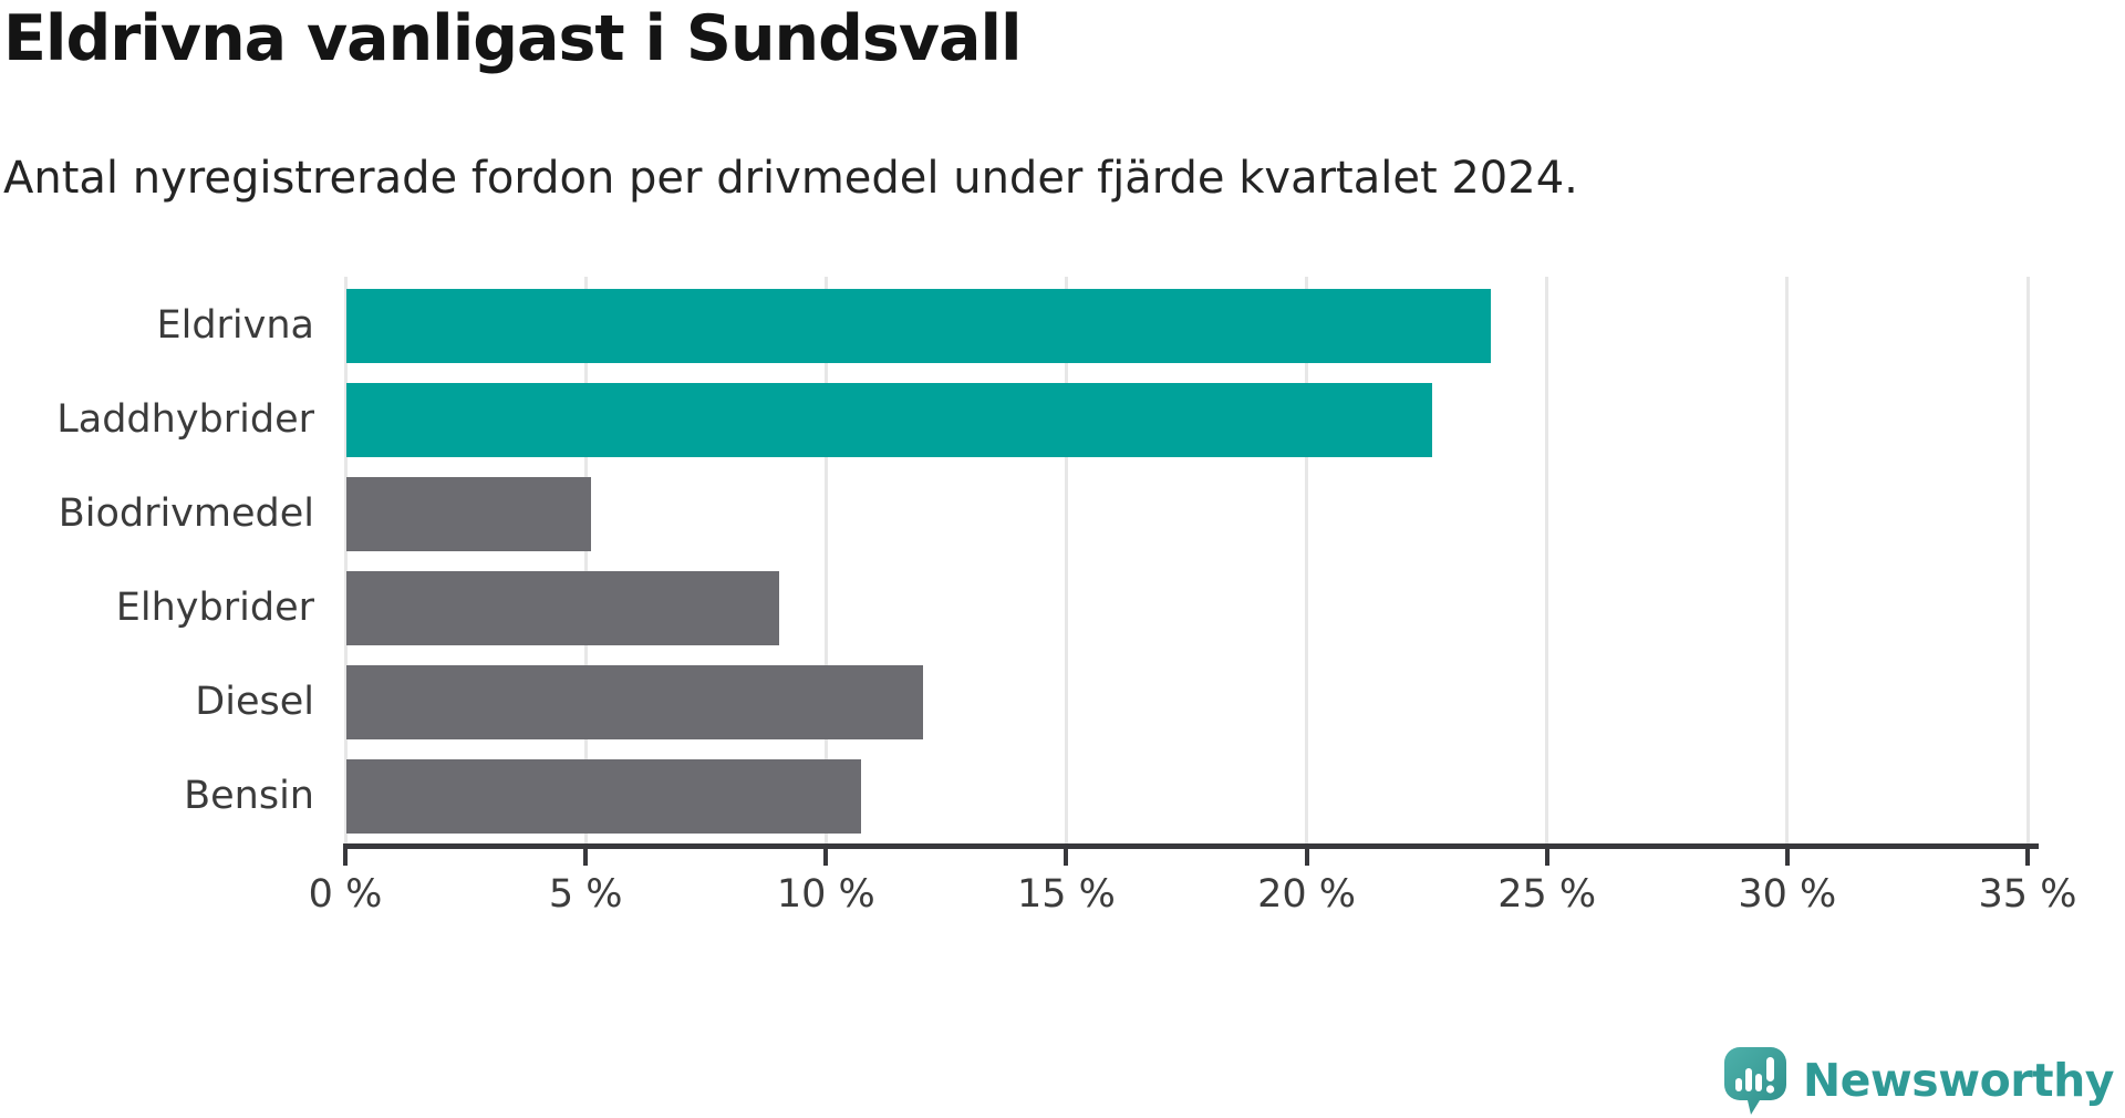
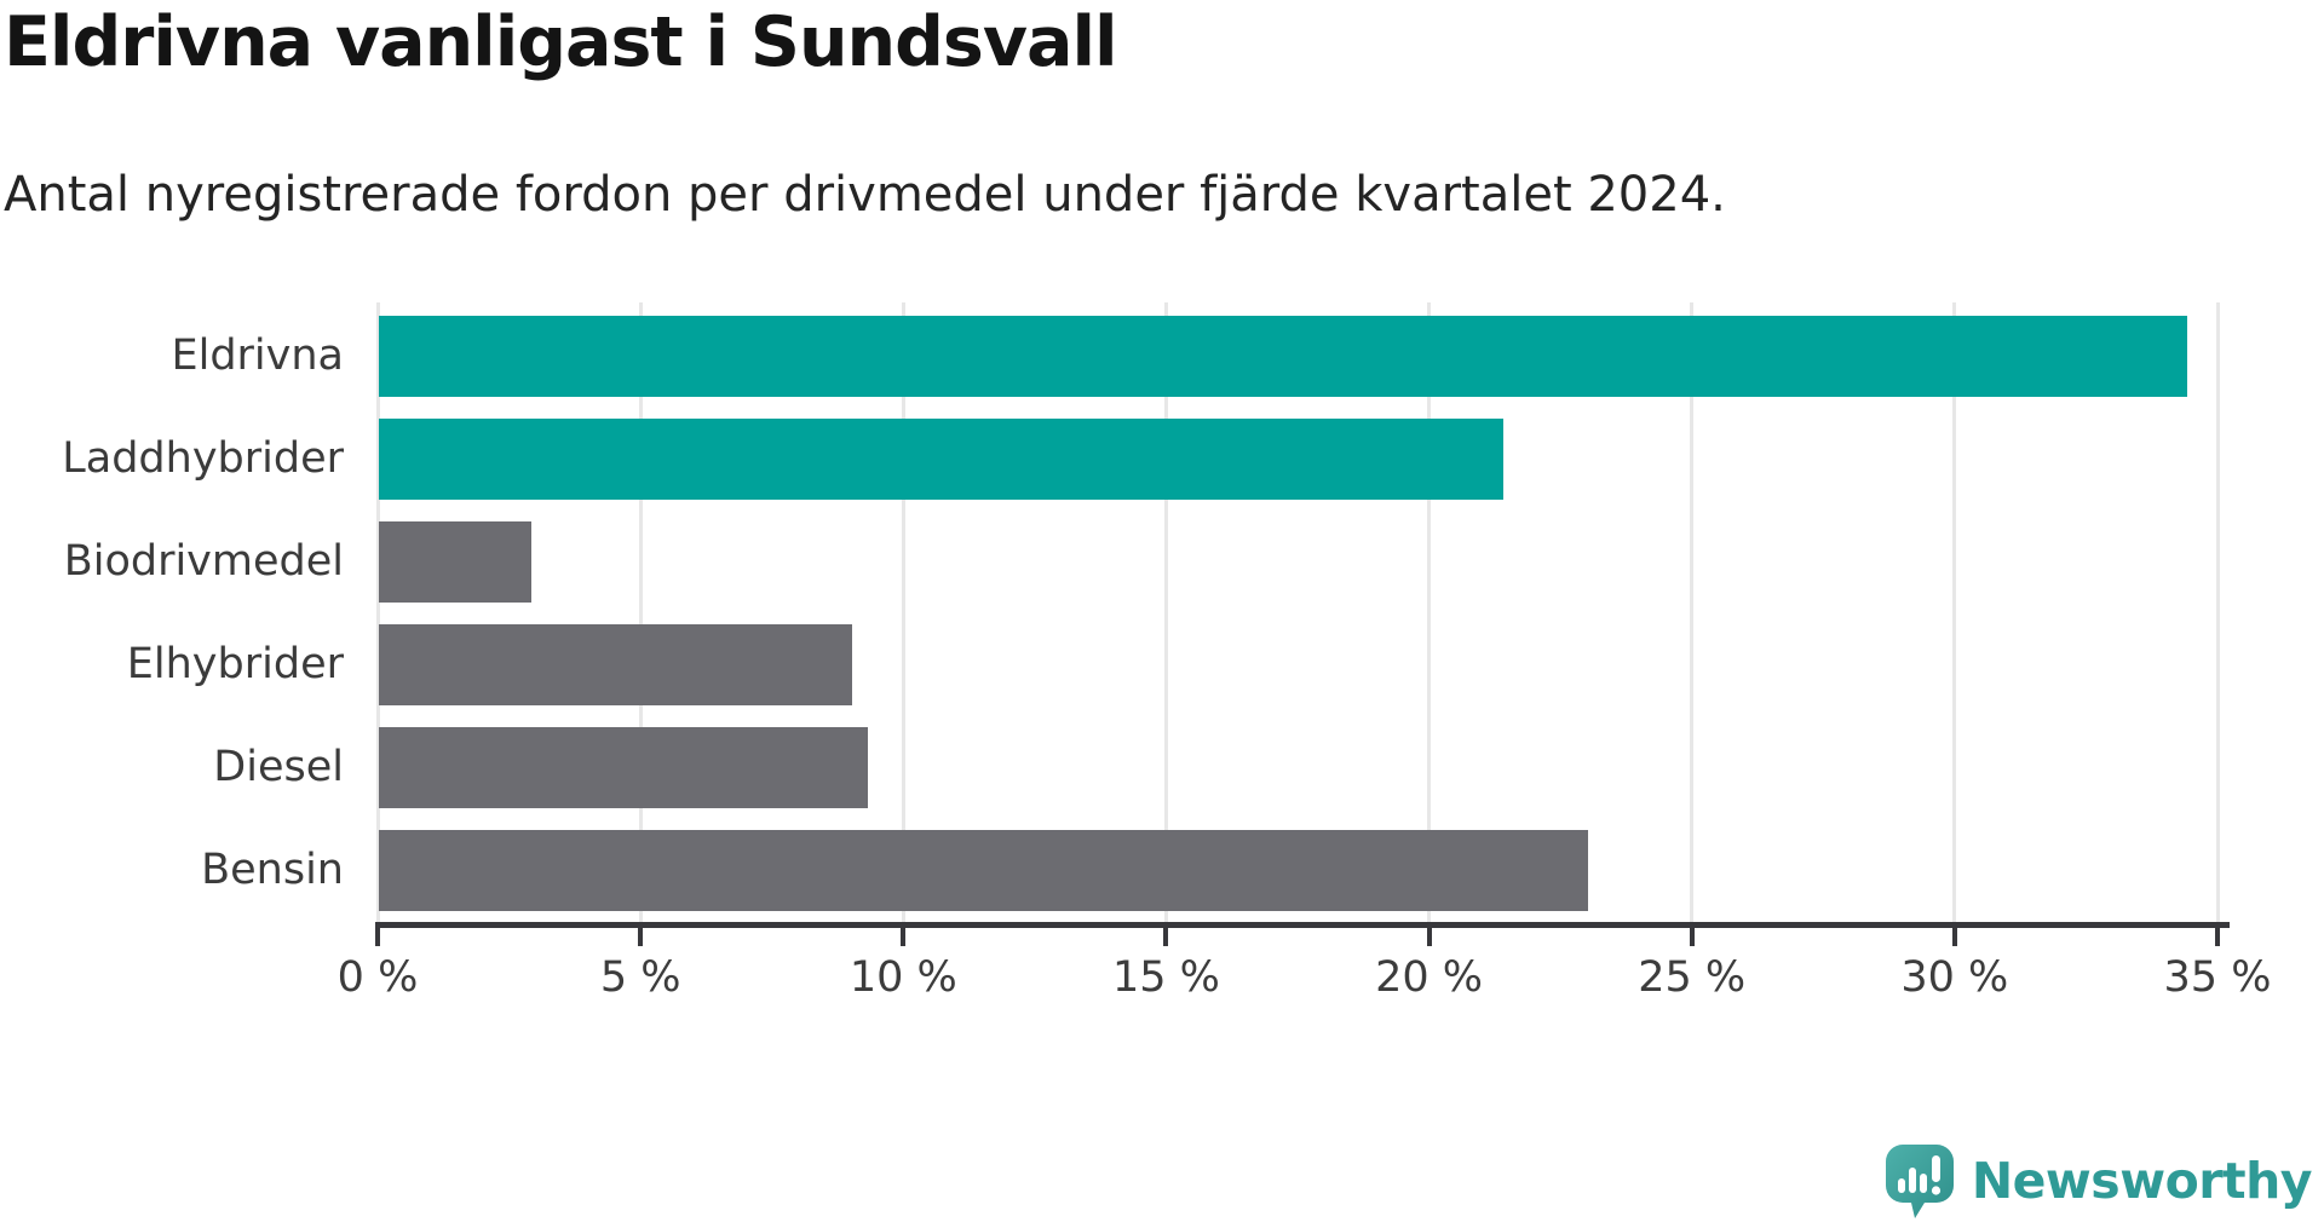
Eldrivna: 23.8% -> 34.4%
Laddhybrider: 22.6% -> 21.4%
Biodrivmedel: 5.1% -> 2.9%
Diesel: 12.0% -> 9.3%
Bensin: 10.7% -> 23.0%
